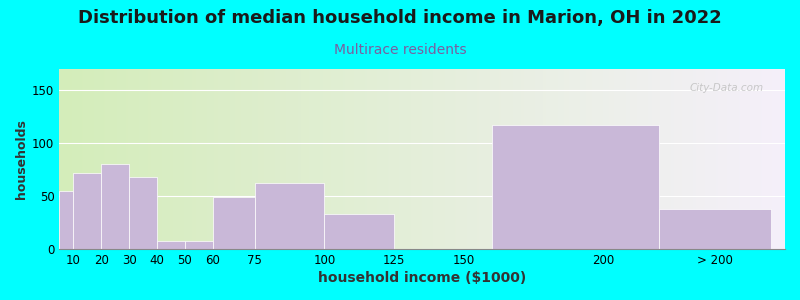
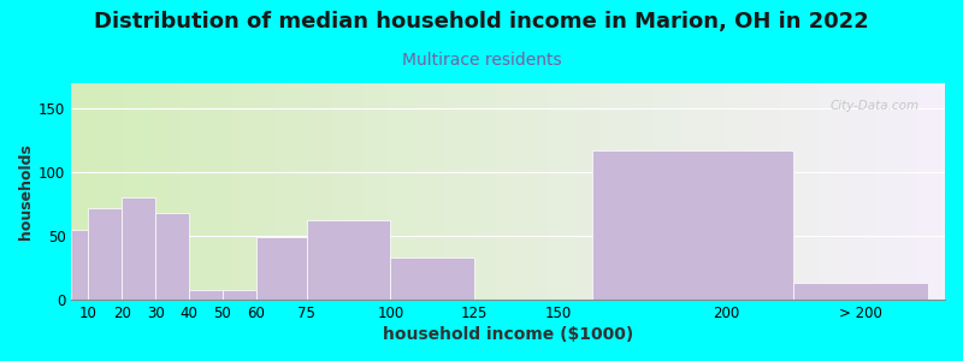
> 200: 38 -> 13
